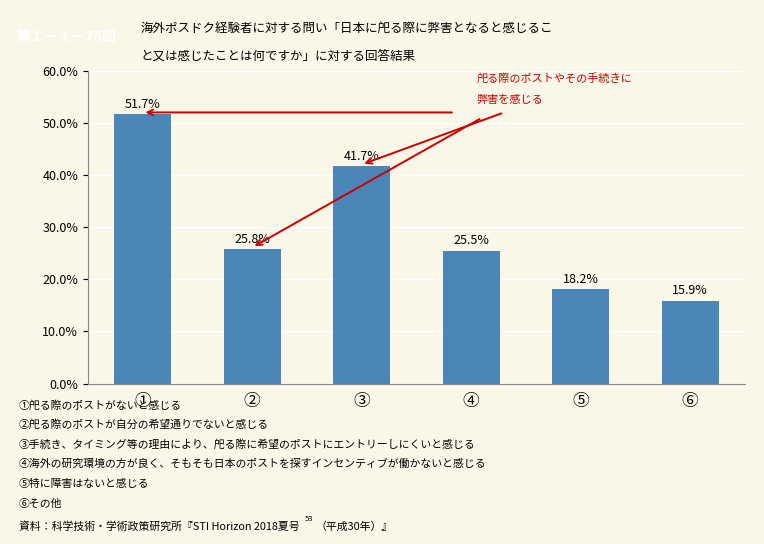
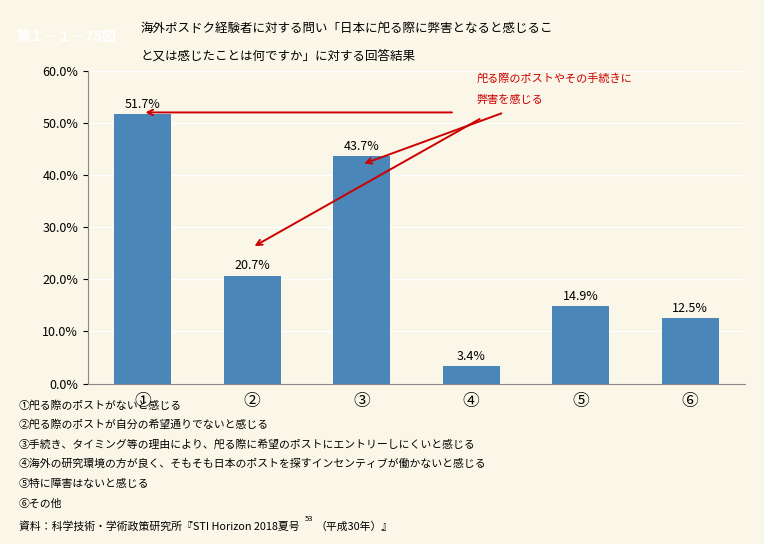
②: 25.8% -> 20.7%
③: 41.7% -> 43.7%
④: 25.5% -> 3.4%
⑤: 18.2% -> 14.9%
⑥: 15.9% -> 12.5%
